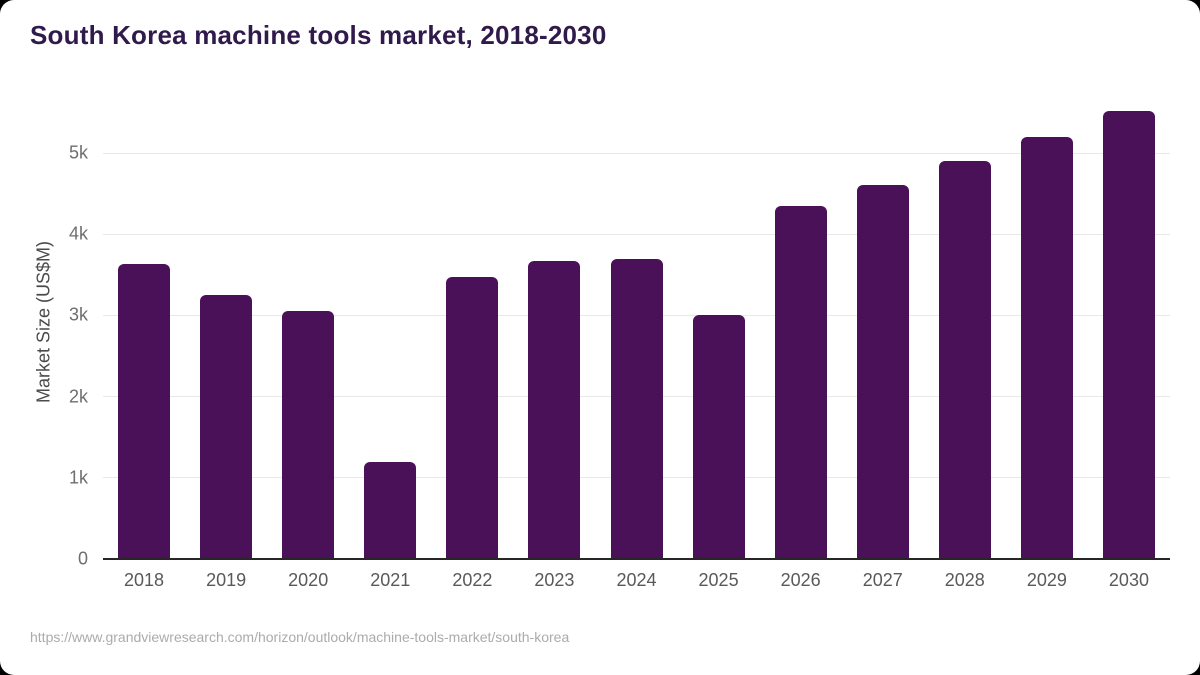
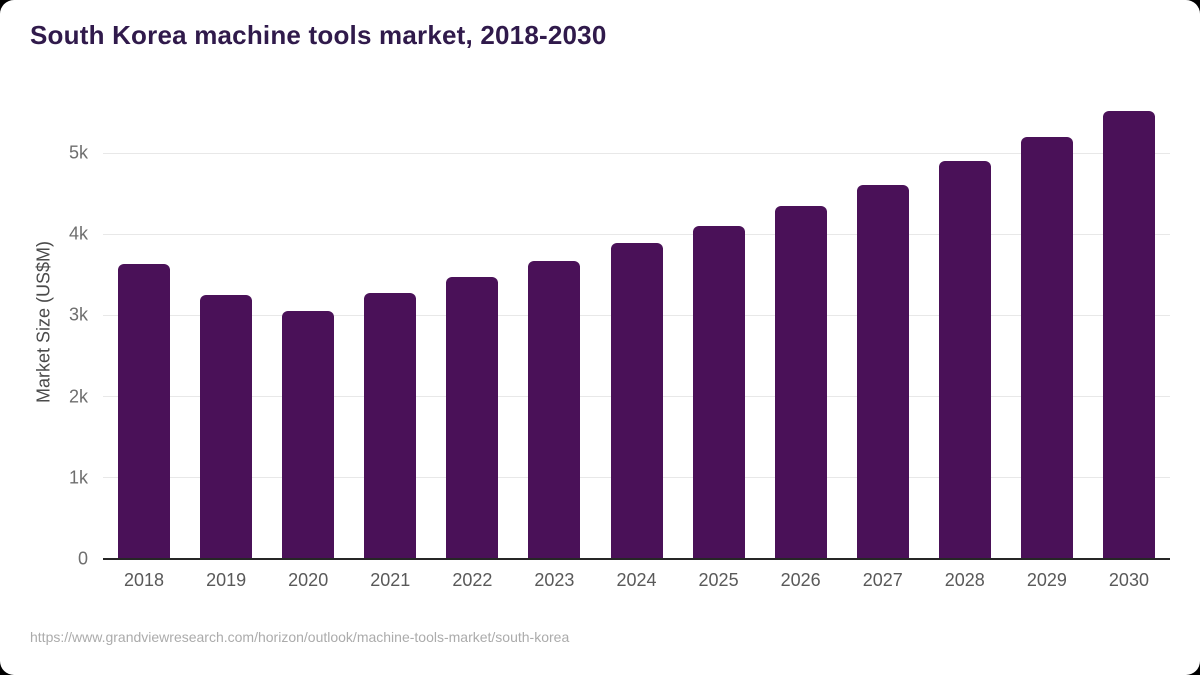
2021: 1.2k -> 3.3k
2024: 3.7k -> 3.9k
2025: 3.0k -> 4.1k
